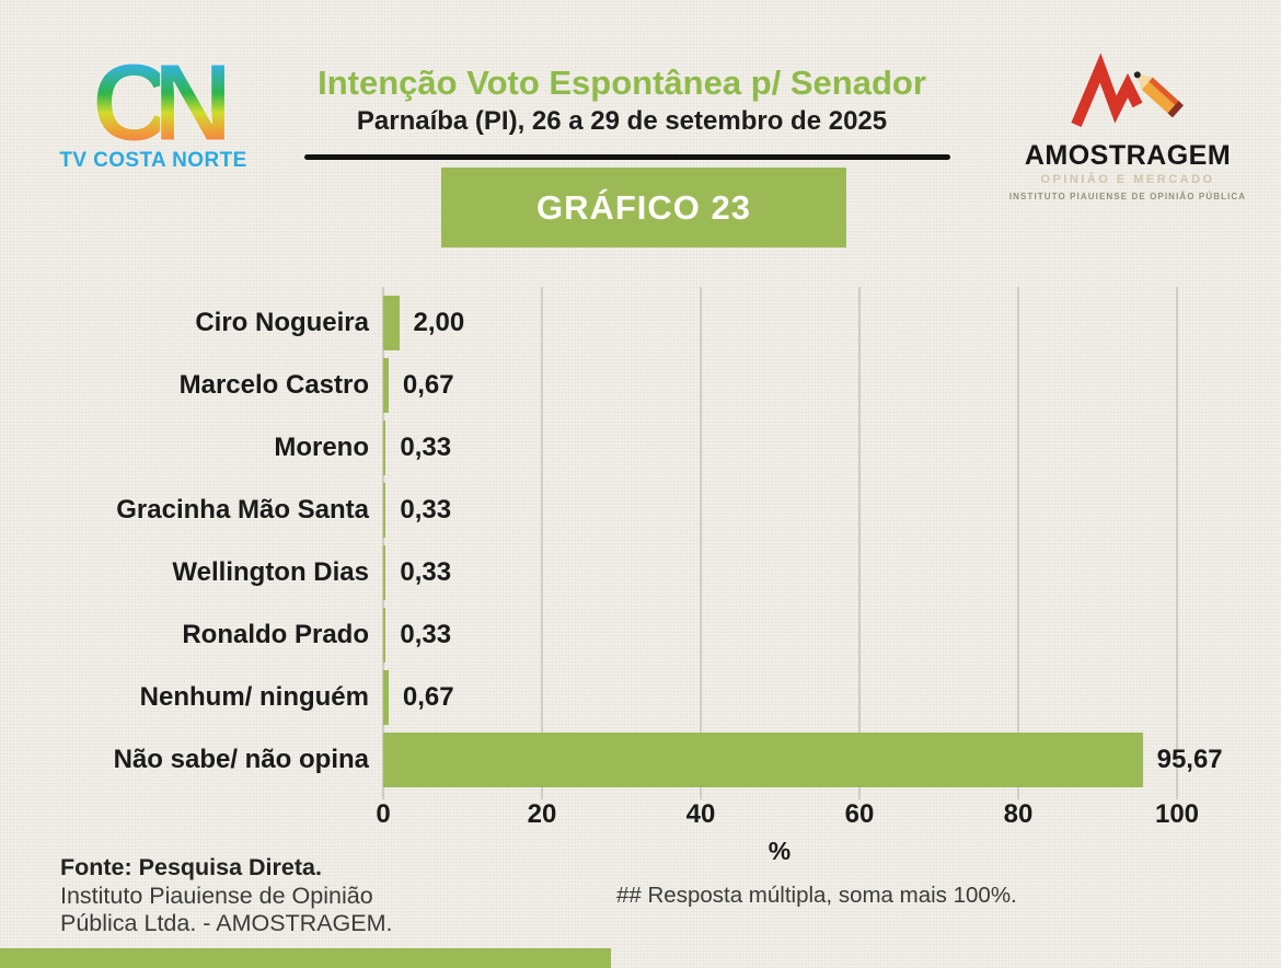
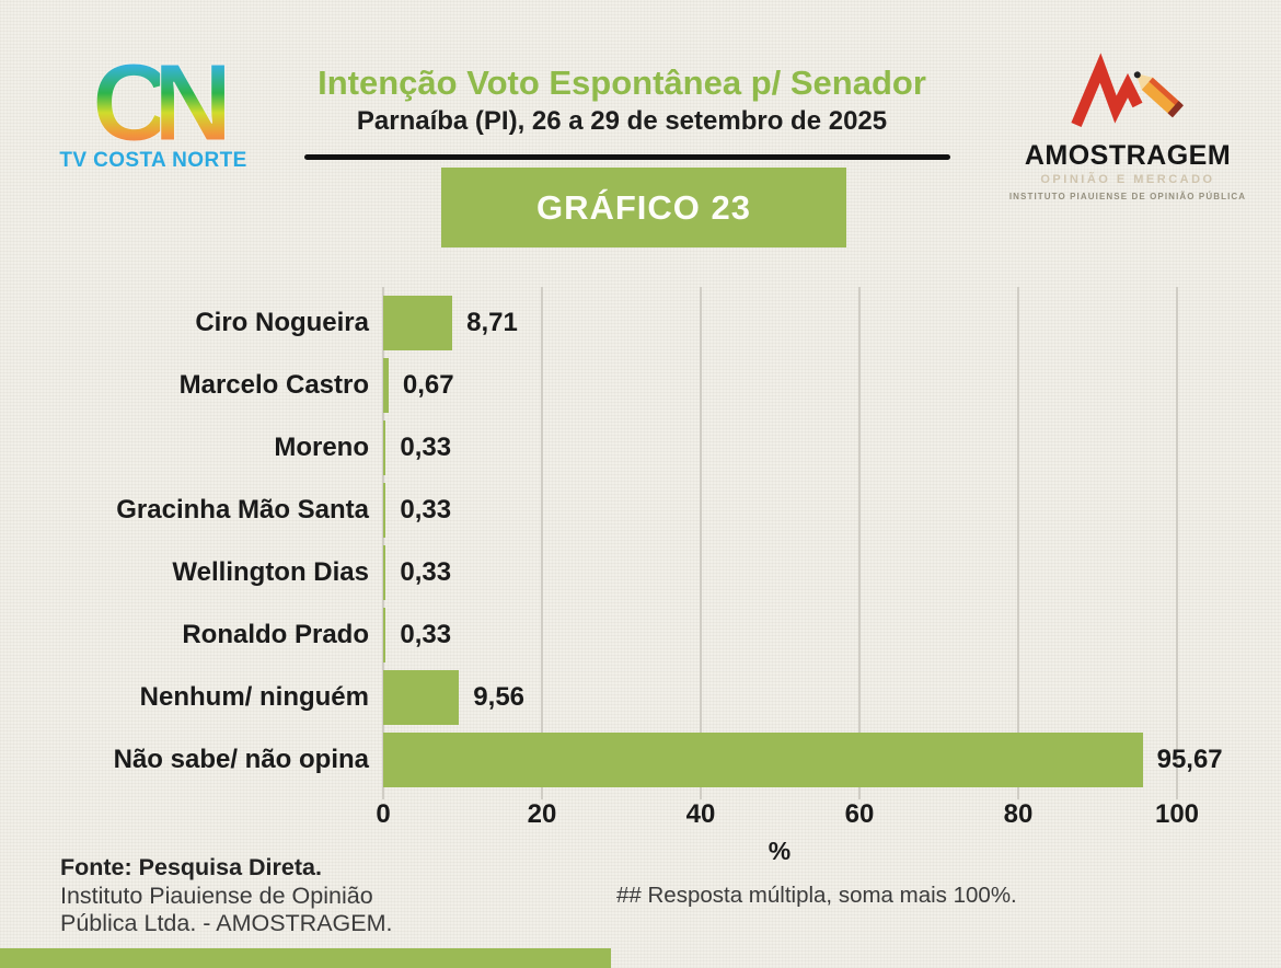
Ciro Nogueira: 2,00 -> 8,71
Nenhum/ ninguém: 0,67 -> 9,56
